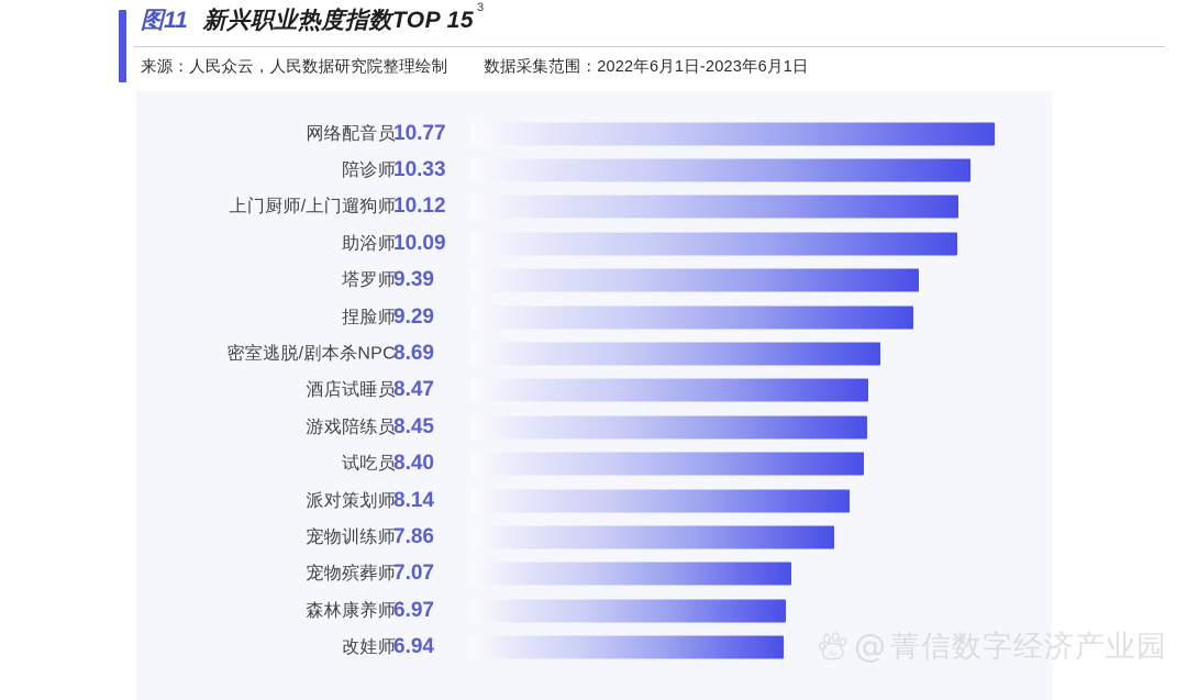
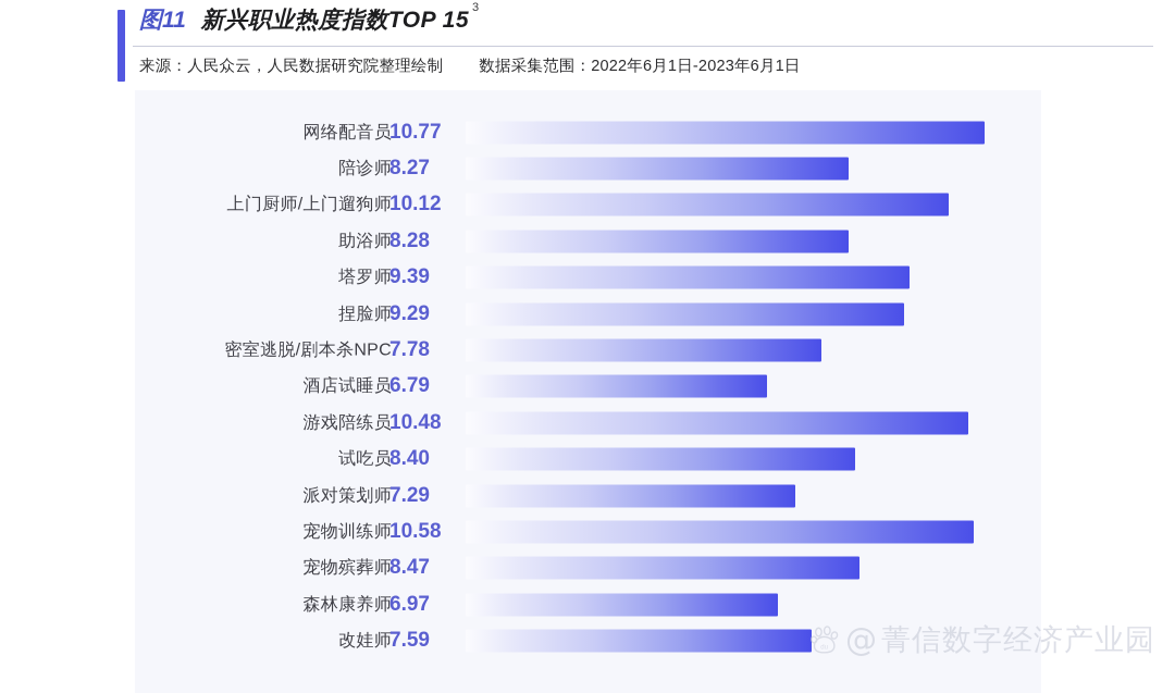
陪诊师: 10.33 -> 8.27
助浴师: 10.09 -> 8.28
密室逃脱/剧本杀NPC: 8.69 -> 7.78
酒店试睡员: 8.47 -> 6.79
游戏陪练员: 8.45 -> 10.48
派对策划师: 8.14 -> 7.29
宠物训练师: 7.86 -> 10.58
宠物殡葬师: 7.07 -> 8.47
改娃师: 6.94 -> 7.59
